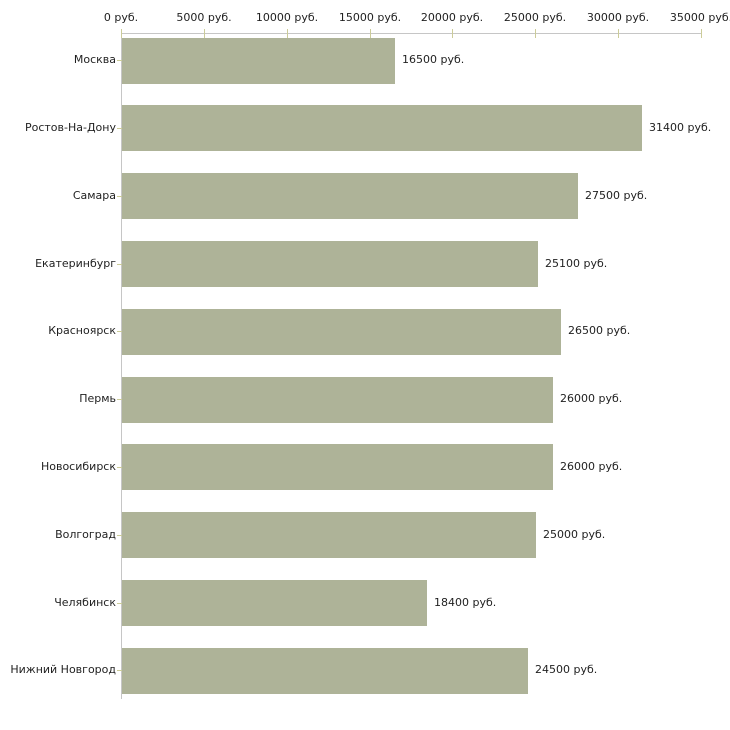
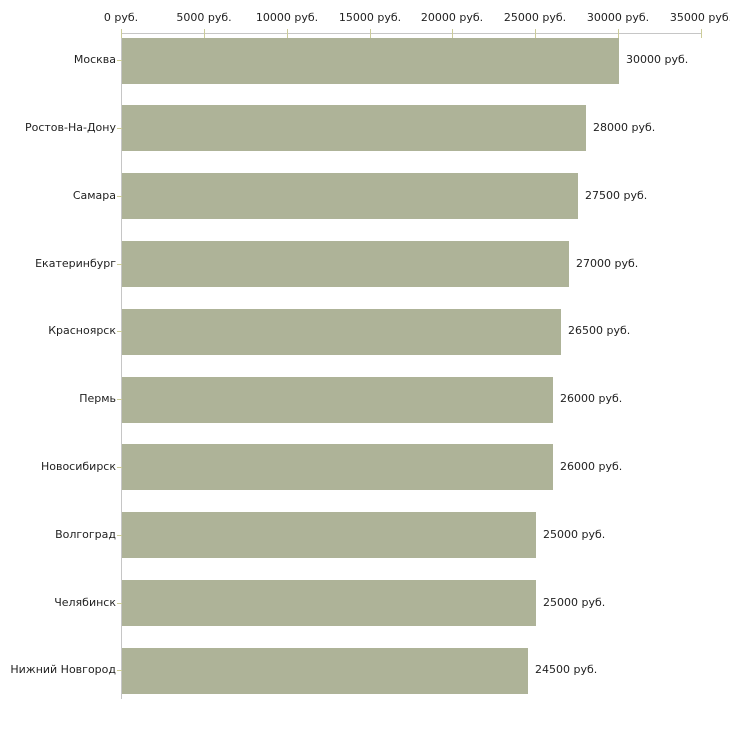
Москва: 16500 -> 30000
Ростов-На-Дону: 31400 -> 28000
Екатеринбург: 25100 -> 27000
Челябинск: 18400 -> 25000
